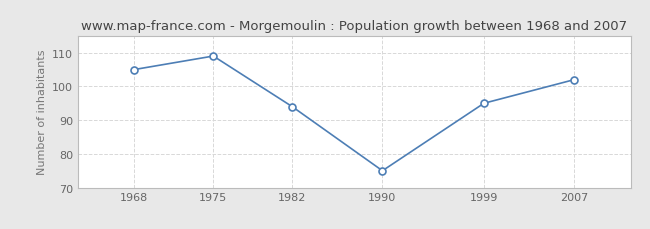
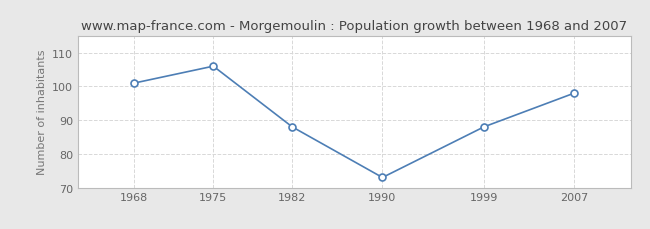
1968: 105 -> 101
1975: 109 -> 106
1982: 94 -> 88
1990: 75 -> 73
1999: 95 -> 88
2007: 102 -> 98
